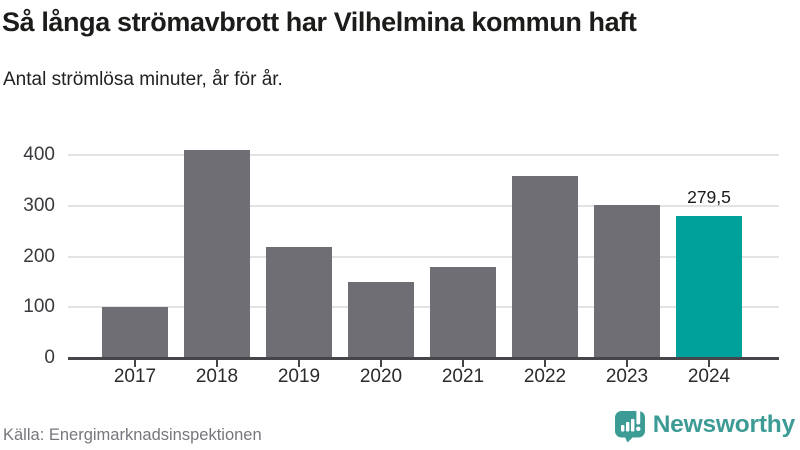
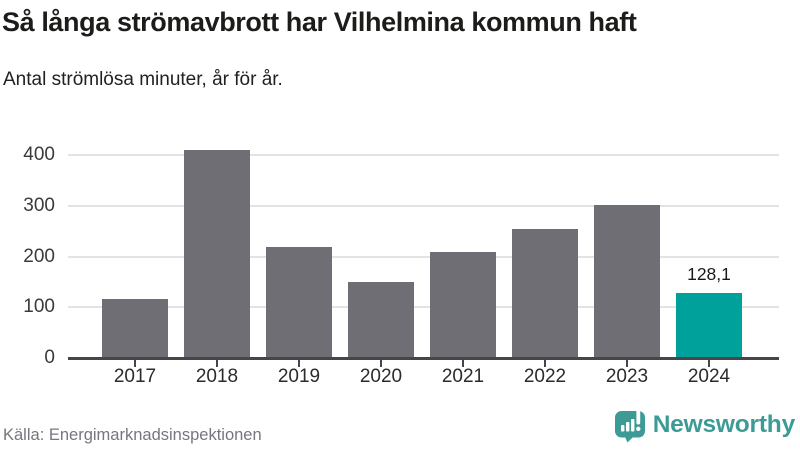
2017: 100 -> 120
2021: 180 -> 210
2022: 360 -> 260
2024: 279,5 -> 128,1
